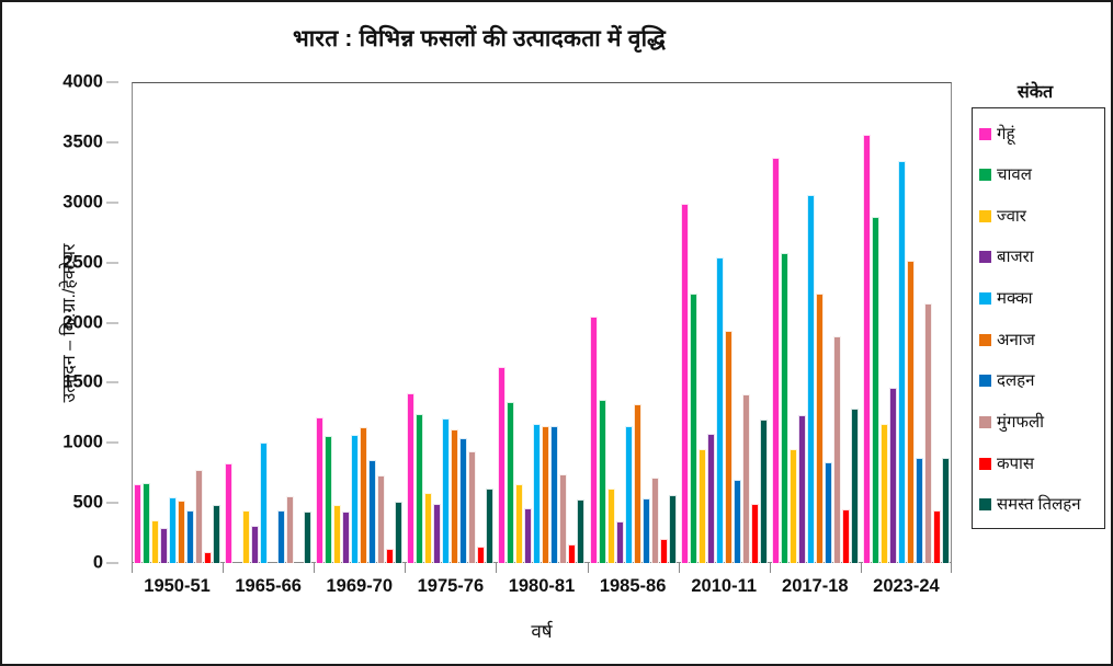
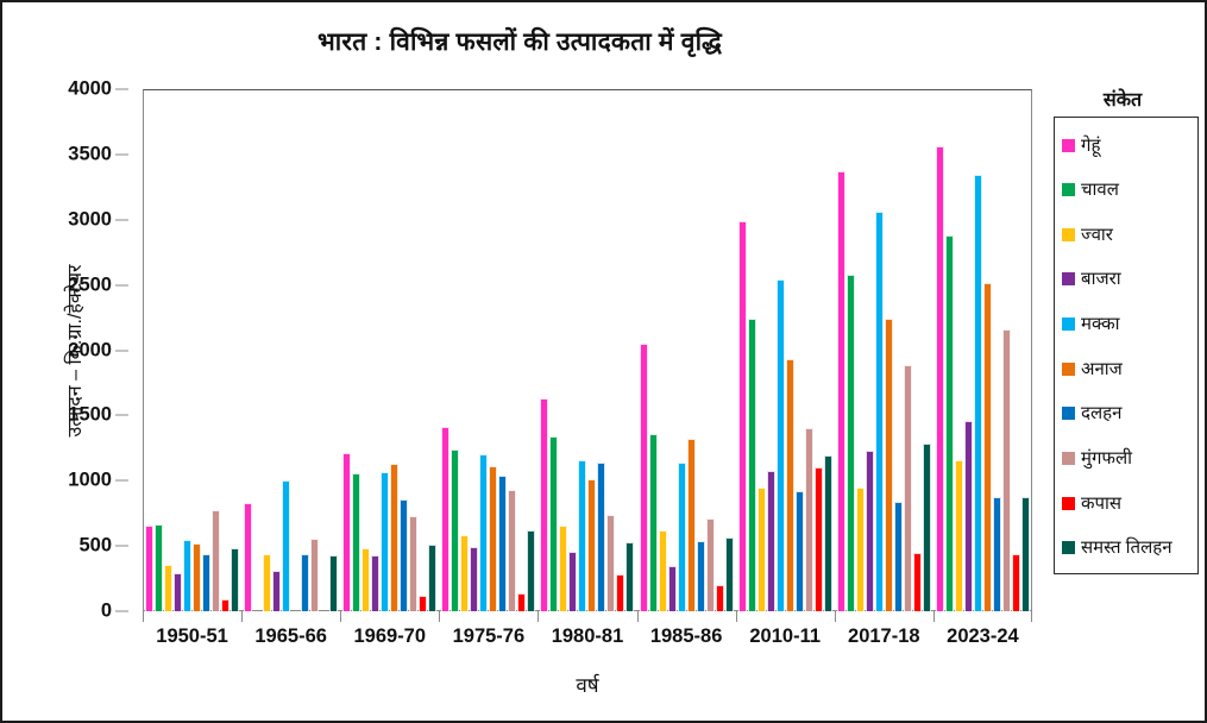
अनाज/1980-81: 1140 -> 1010
कपास/1980-81: 150 -> 280
दलहन/2010-11: 690 -> 920
कपास/2010-11: 490 -> 1100
